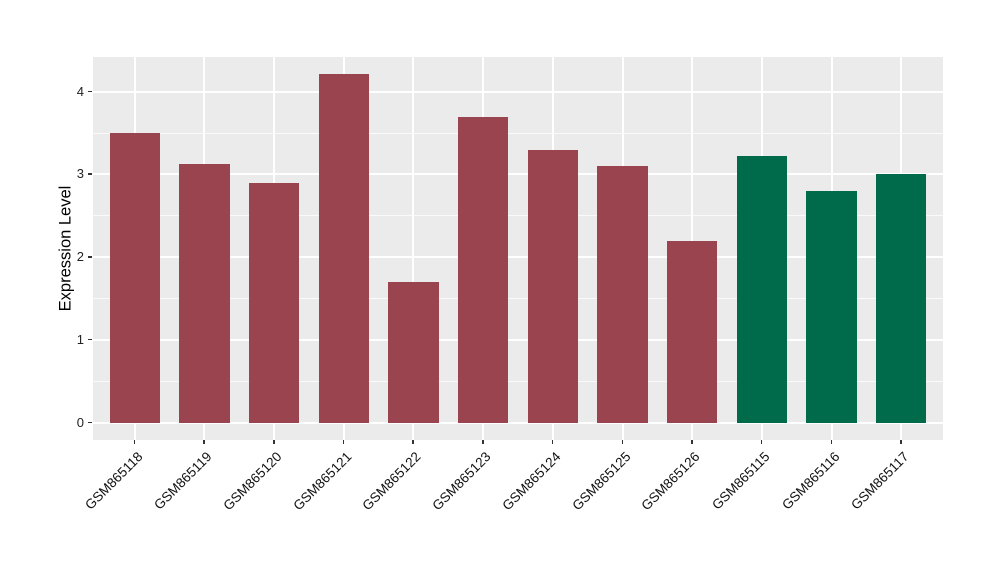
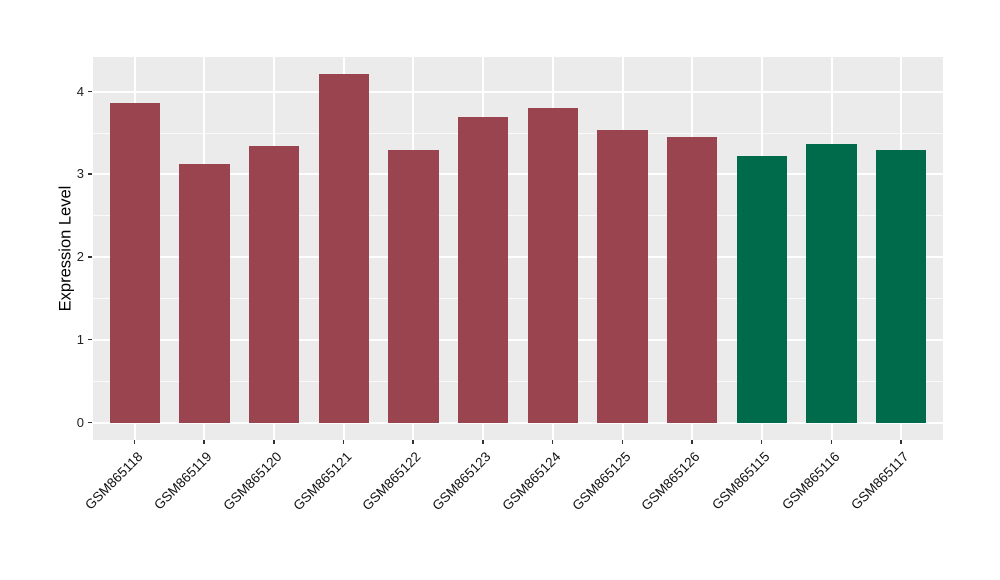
GSM865118: 3.5 -> 3.9
GSM865120: 2.9 -> 3.4
GSM865122: 1.7 -> 3.3
GSM865124: 3.3 -> 3.8
GSM865125: 3.1 -> 3.5
GSM865126: 2.2 -> 3.5
GSM865116: 2.8 -> 3.4
GSM865117: 3.0 -> 3.3
